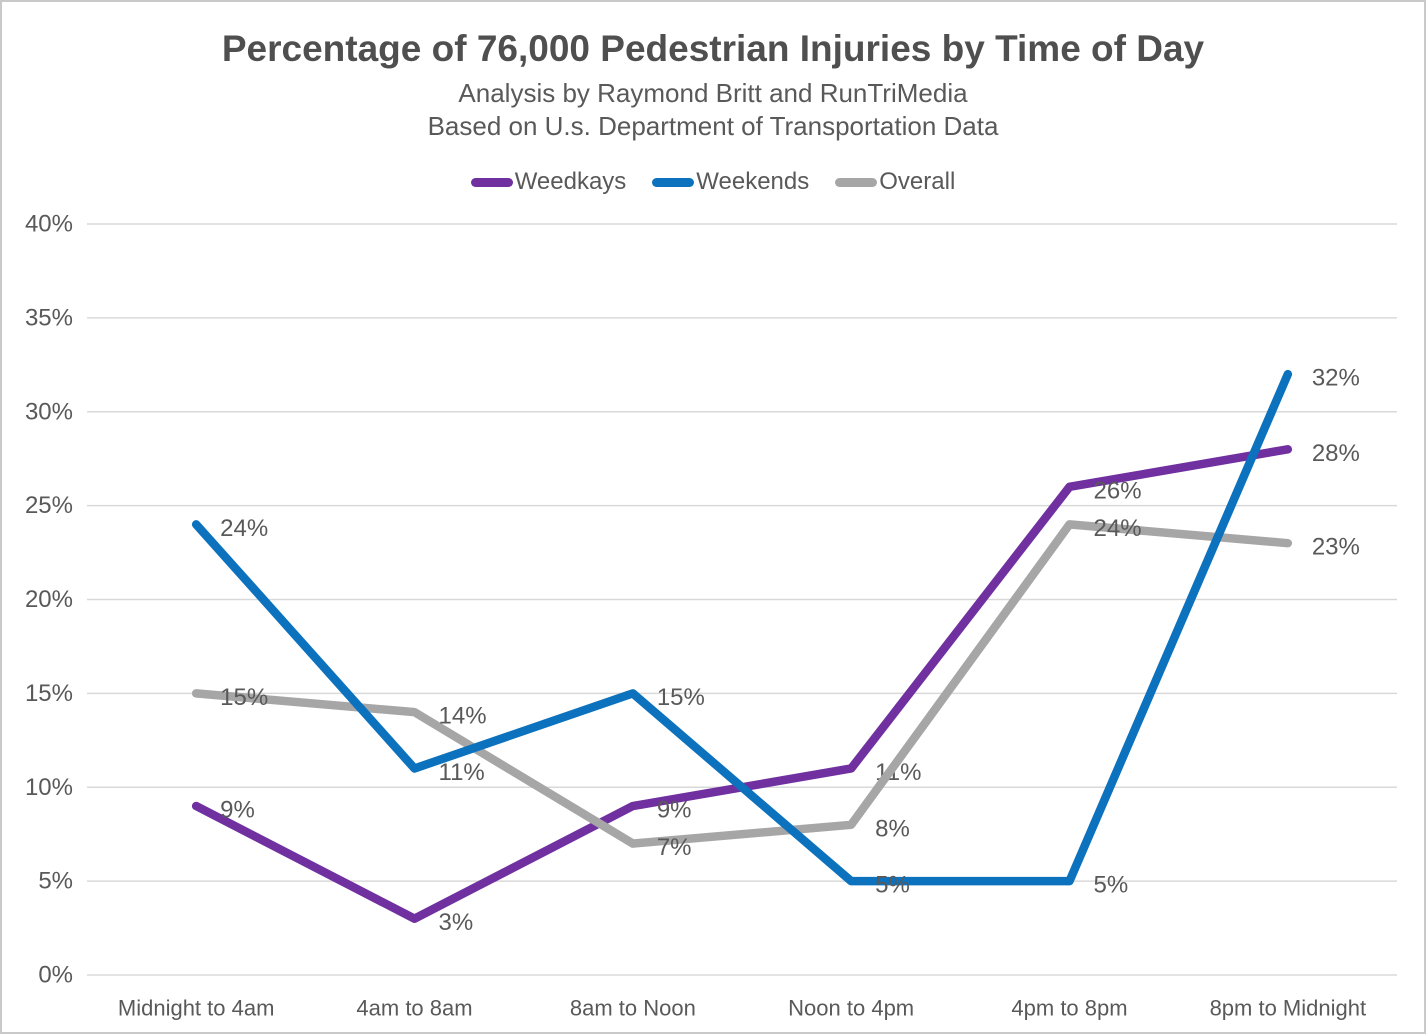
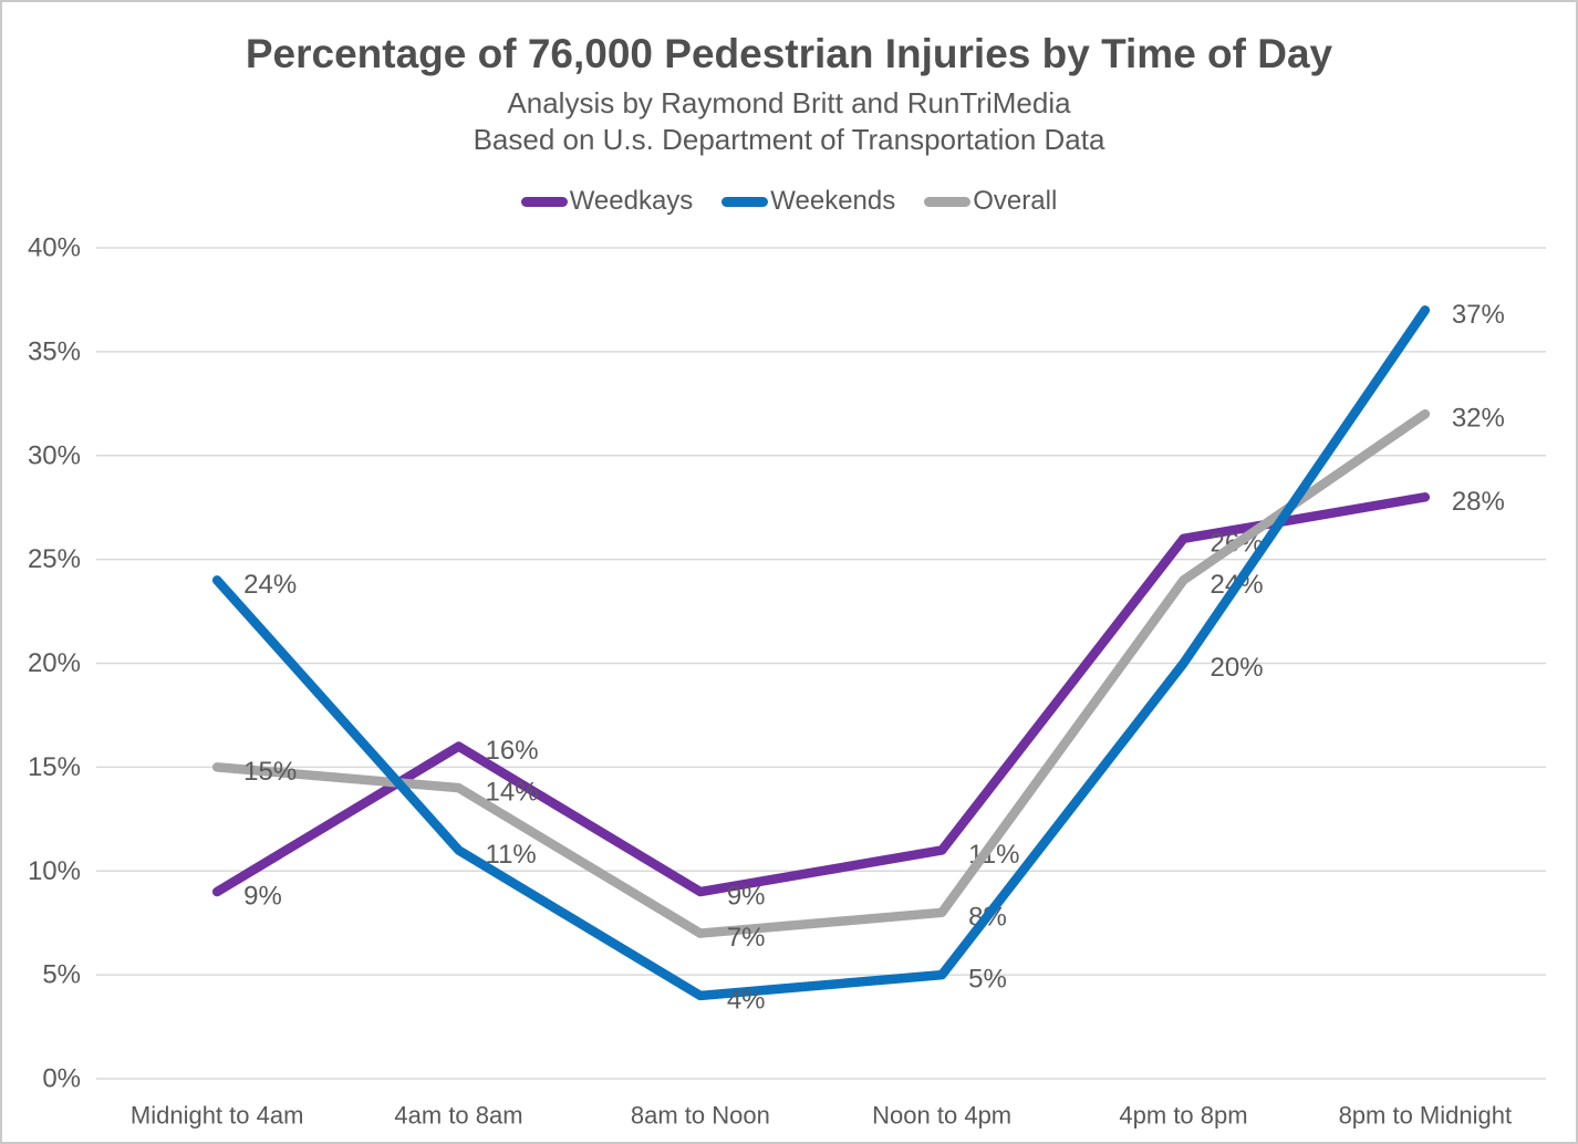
Weedkays/4am to 8am: 3% -> 16%
Weekends/8am to Noon: 15% -> 4%
Weekends/4pm to 8pm: 5% -> 20%
Weekends/8pm to Midnight: 32% -> 37%
Overall/8pm to Midnight: 23% -> 32%
